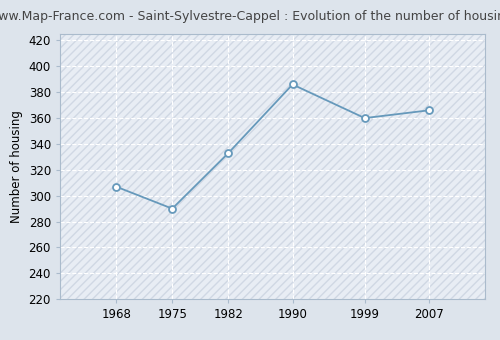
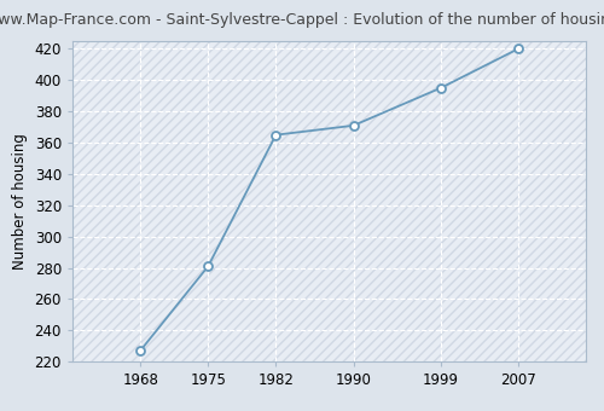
1968: 307 -> 227
1975: 290 -> 281
1982: 333 -> 365
1990: 386 -> 371
1999: 360 -> 395
2007: 366 -> 420
